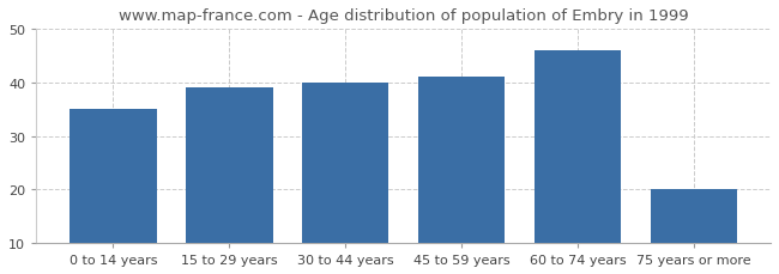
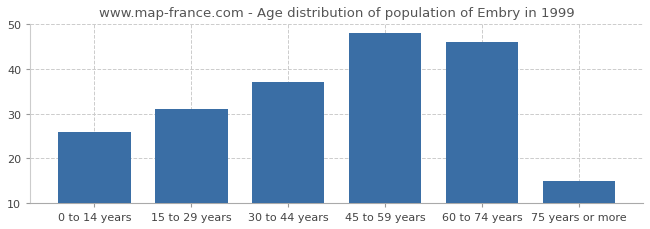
0 to 14 years: 35 -> 26
15 to 29 years: 39 -> 31
30 to 44 years: 40 -> 37
45 to 59 years: 41 -> 48
75 years or more: 20 -> 15
